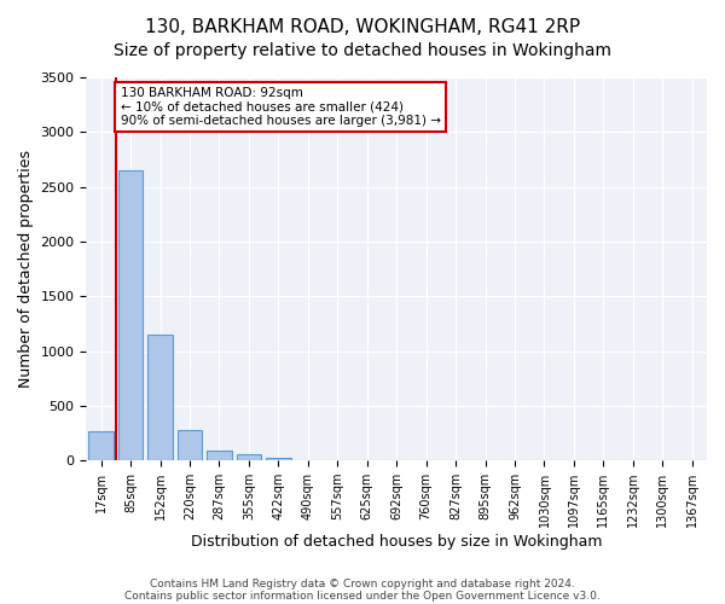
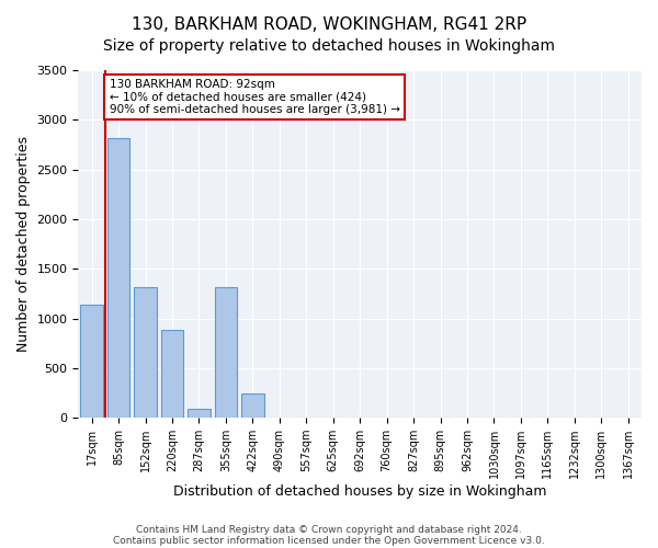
17sqm: 270 -> 1140
85sqm: 2650 -> 2820
152sqm: 1150 -> 1320
220sqm: 280 -> 880
355sqm: 60 -> 1320
422sqm: 30 -> 240
